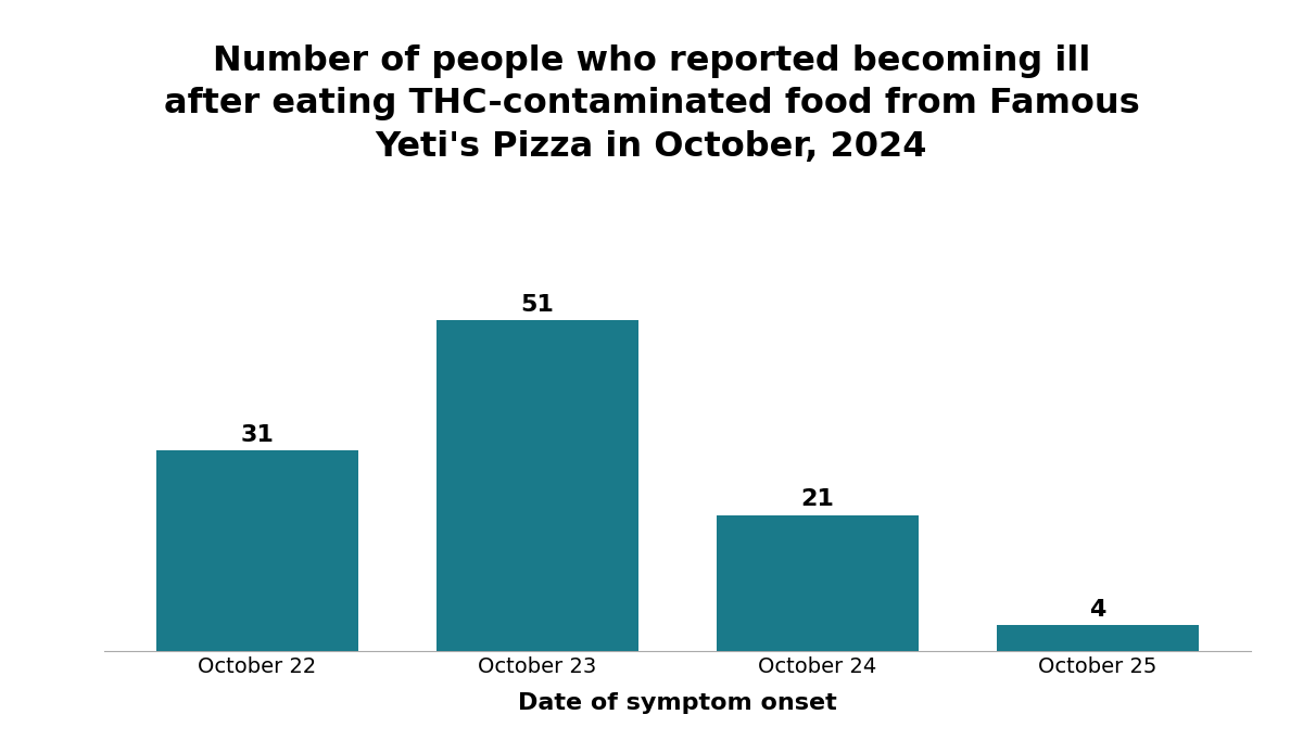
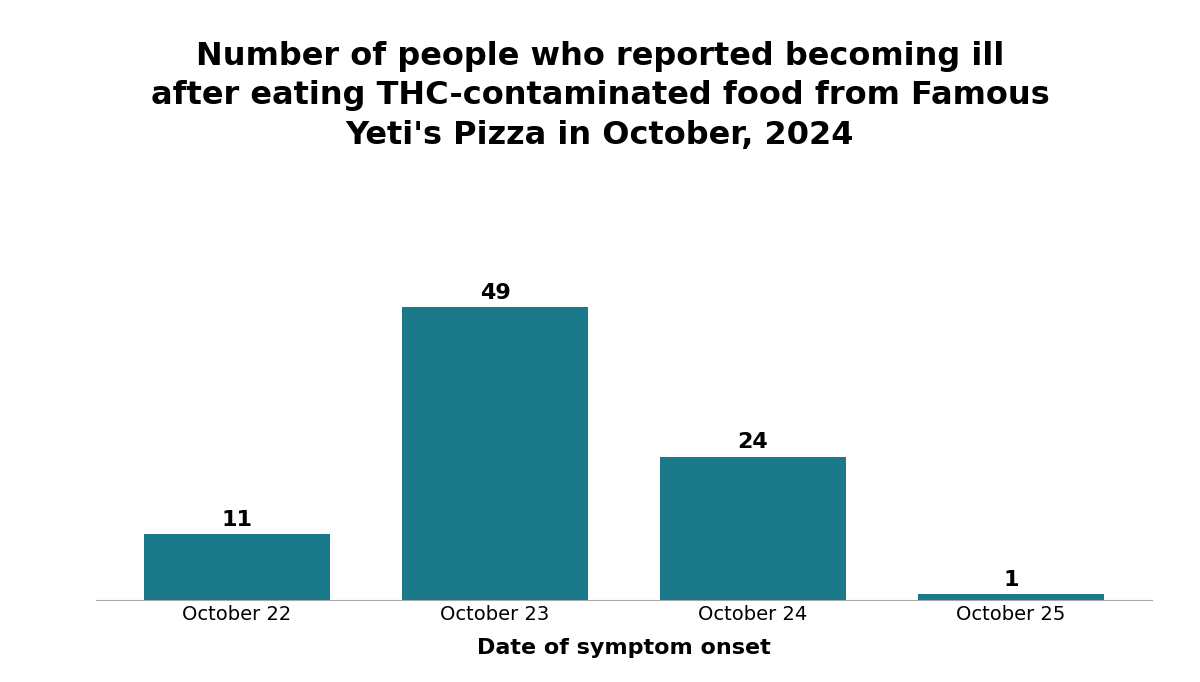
October 22: 31 -> 11
October 23: 51 -> 49
October 24: 21 -> 24
October 25: 4 -> 1
